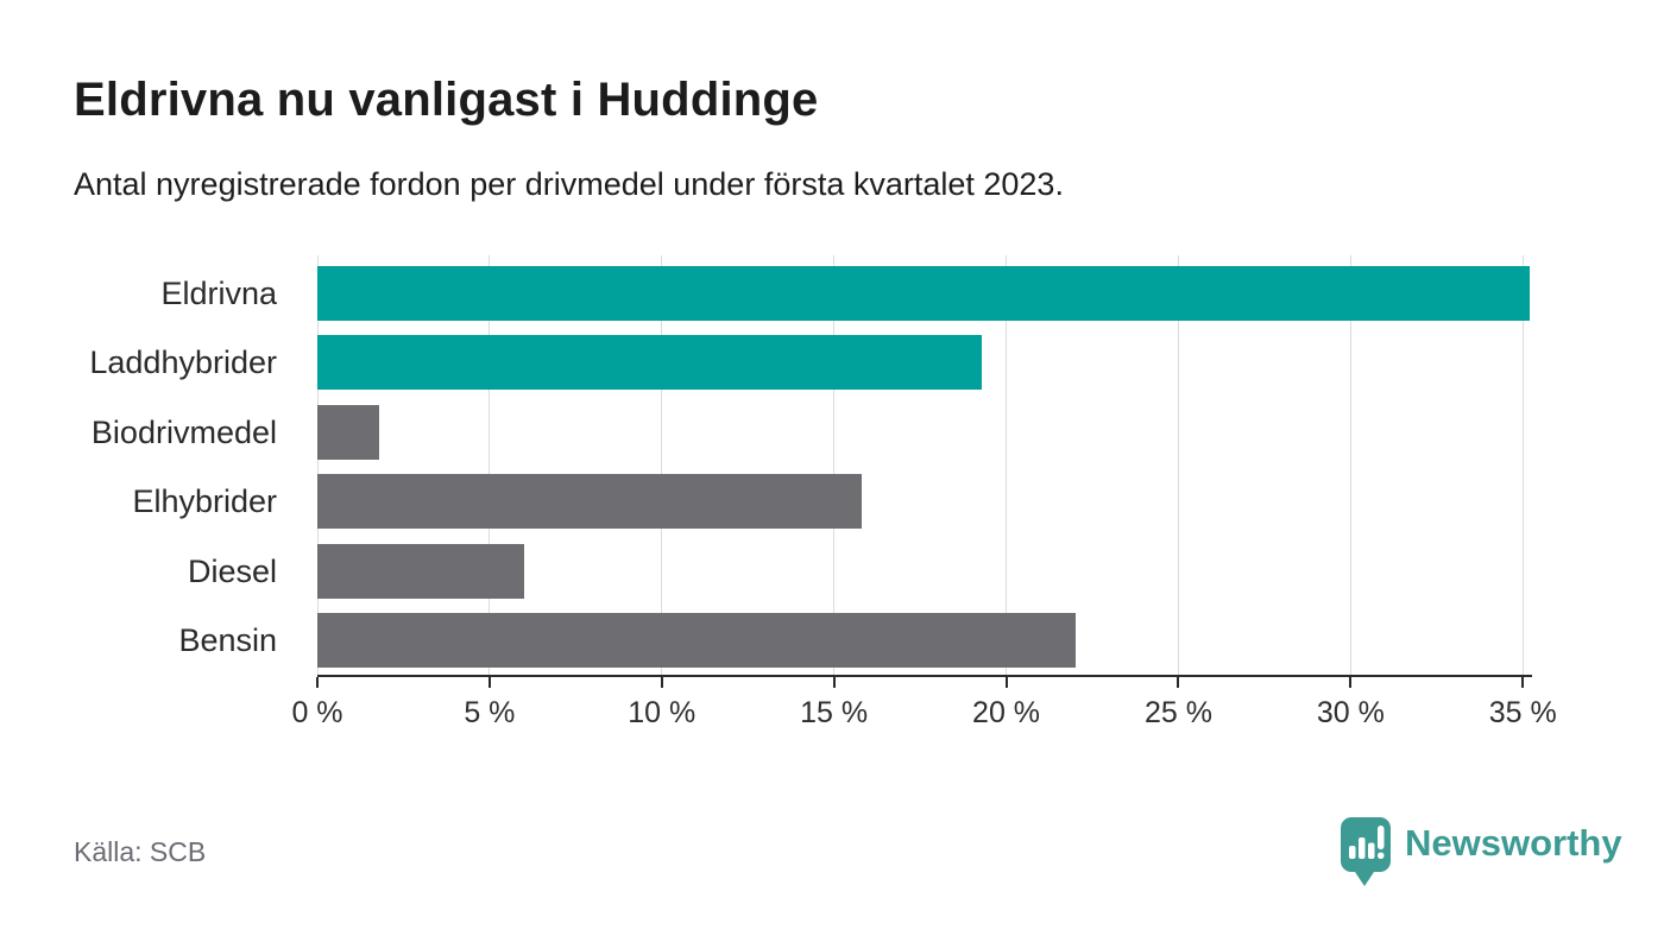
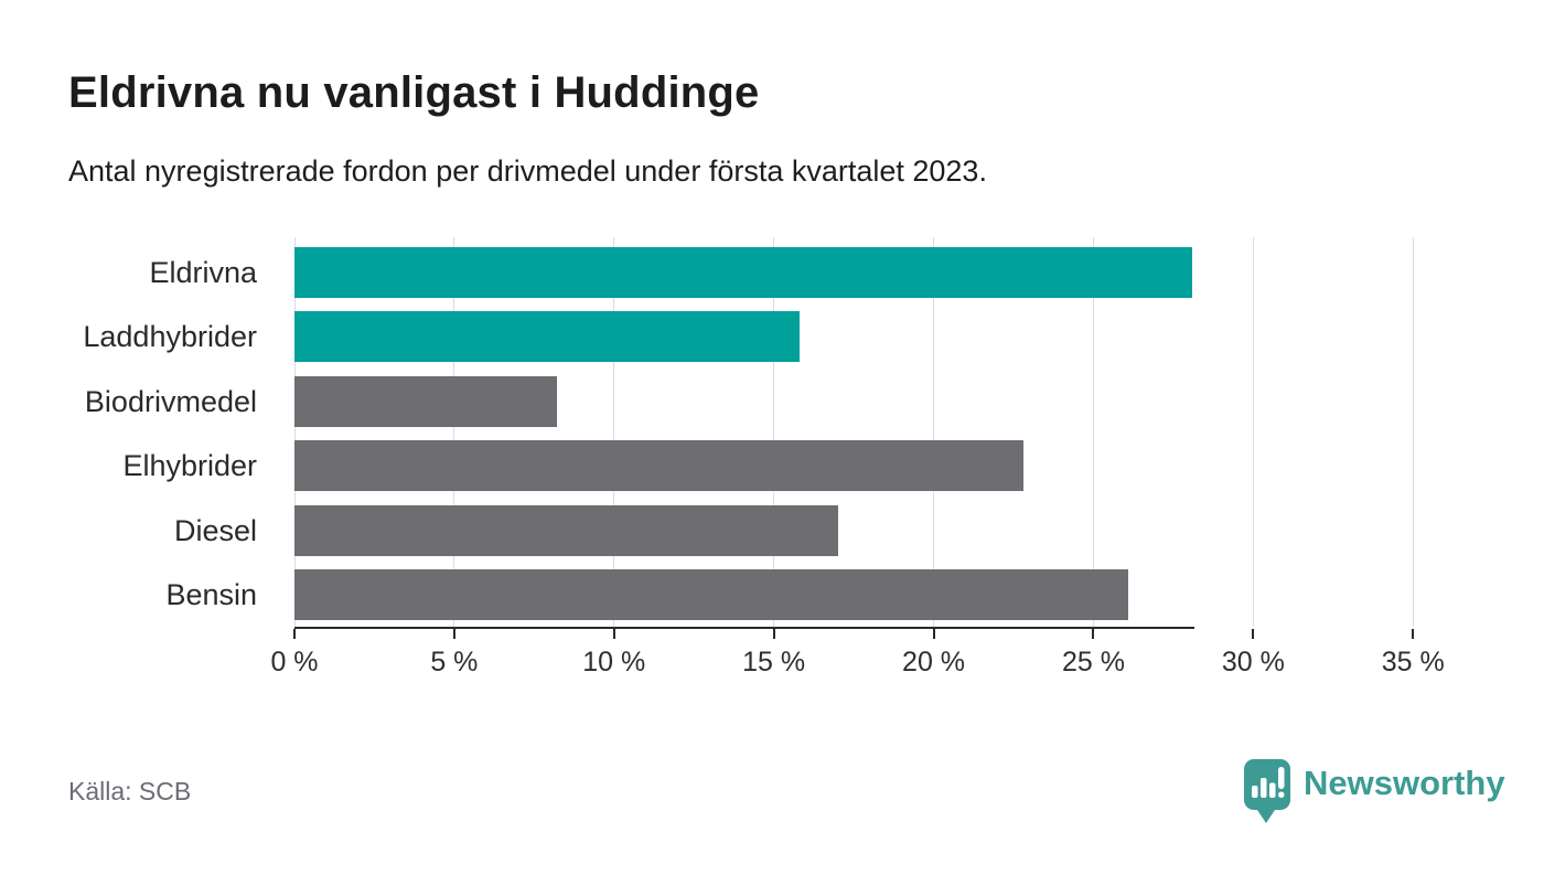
Eldrivna: 35.2% -> 28.1%
Laddhybrider: 19.3% -> 15.8%
Biodrivmedel: 1.8% -> 8.2%
Elhybrider: 15.8% -> 22.8%
Diesel: 6.0% -> 17.0%
Bensin: 22.0% -> 26.1%
